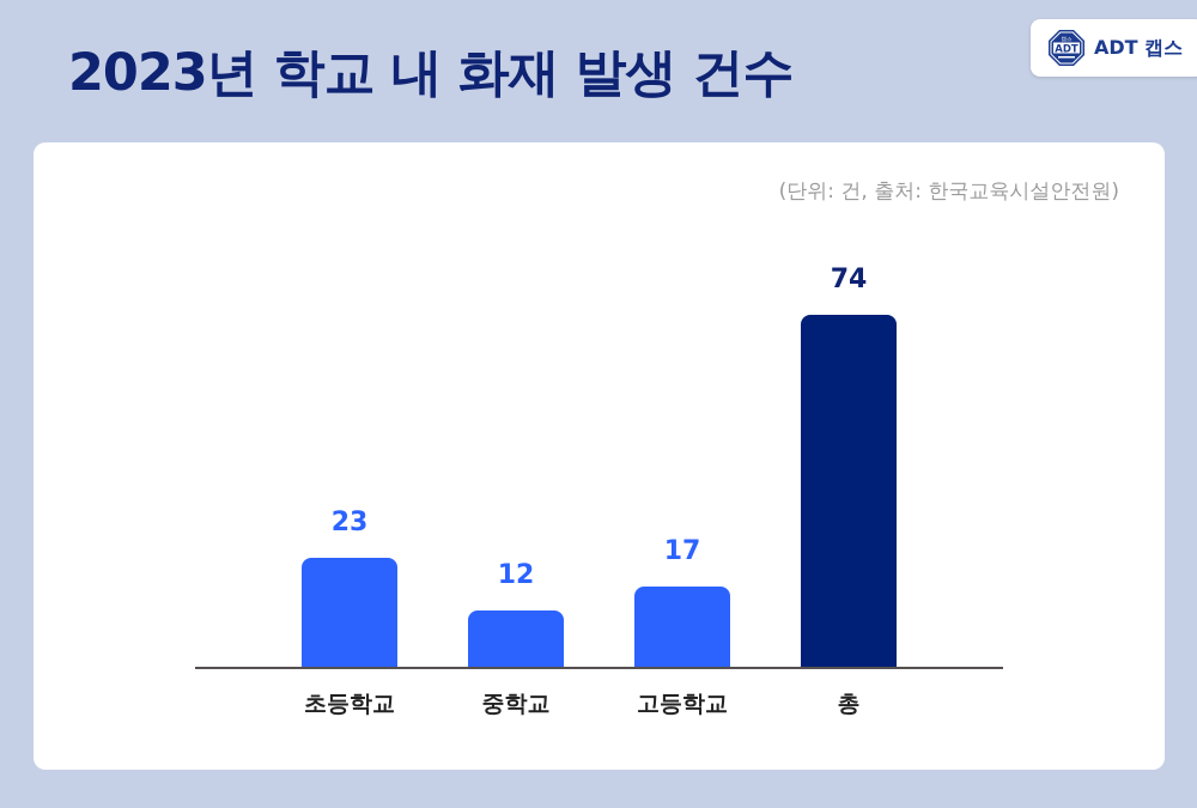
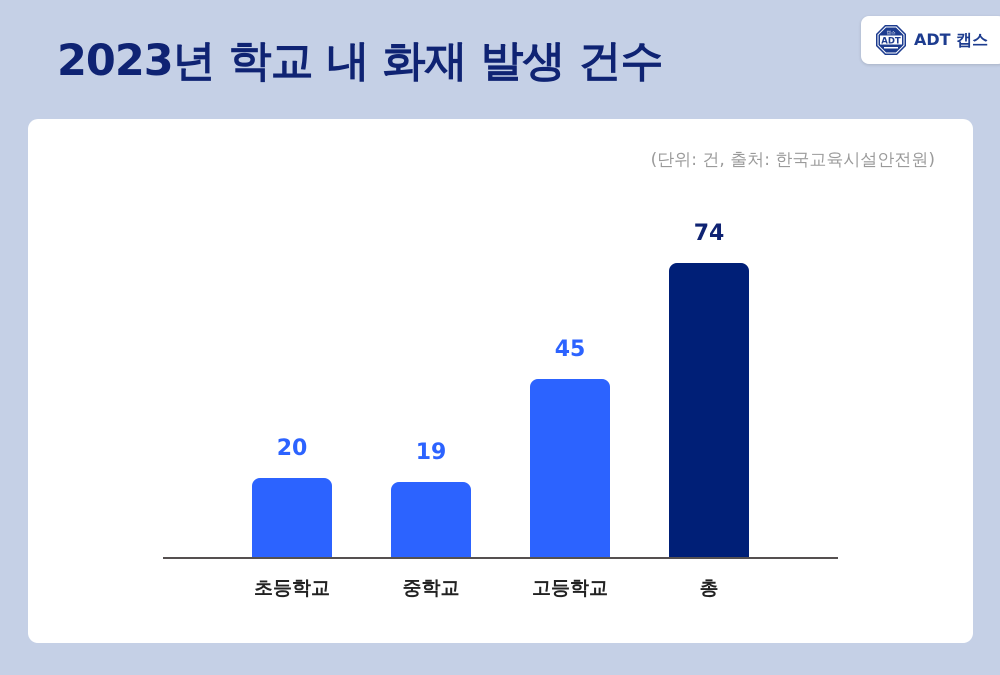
초등학교: 23 -> 20
중학교: 12 -> 19
고등학교: 17 -> 45
